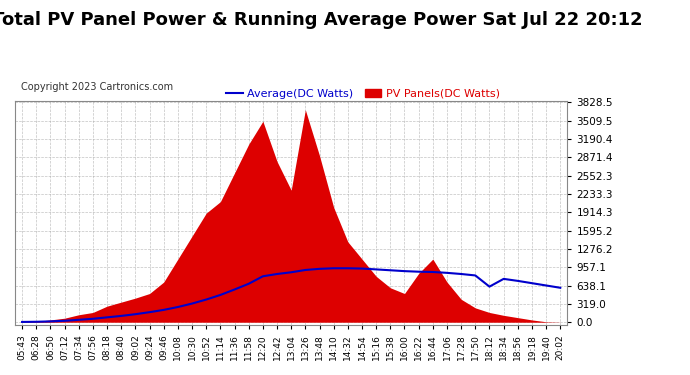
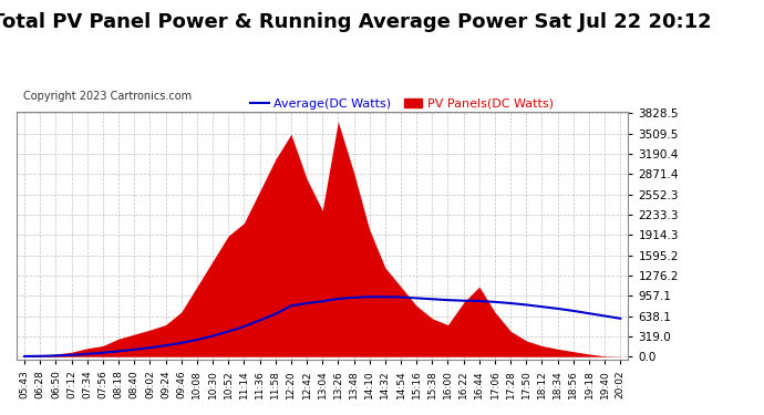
Average(DC Watts)/18:12: 620 -> 780
